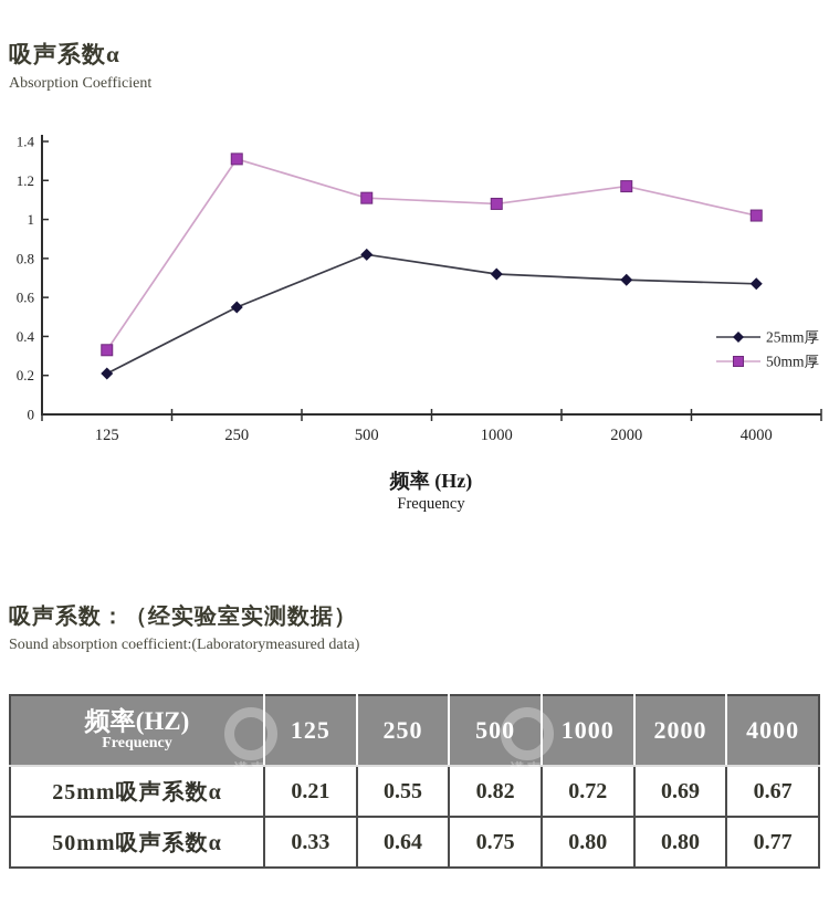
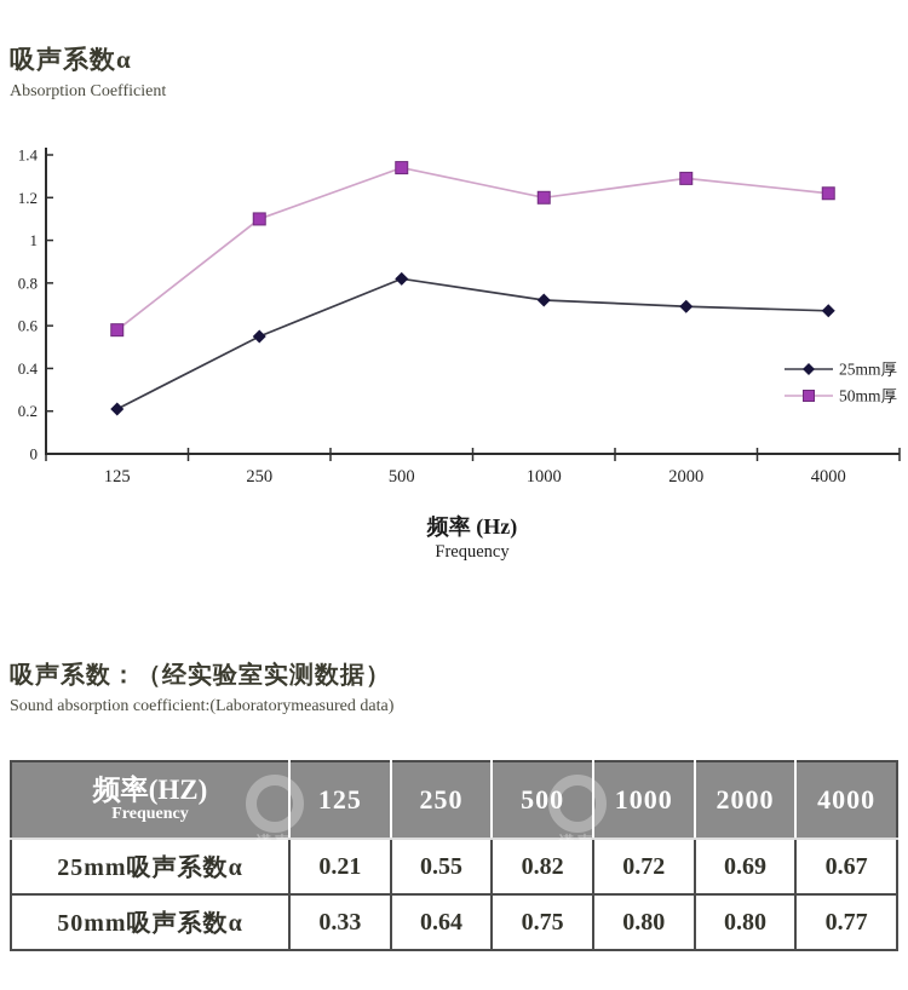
50mm厚/125: 0.33 -> 0.58
50mm厚/250: 1.31 -> 1.10
50mm厚/500: 1.11 -> 1.34
50mm厚/1000: 1.08 -> 1.20
50mm厚/2000: 1.17 -> 1.29
50mm厚/4000: 1.02 -> 1.22
